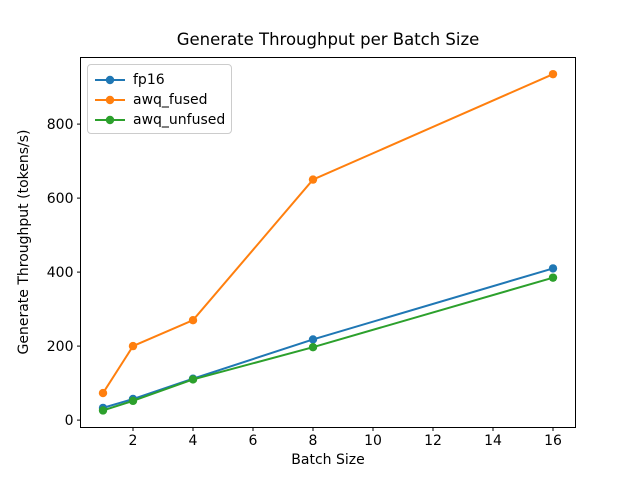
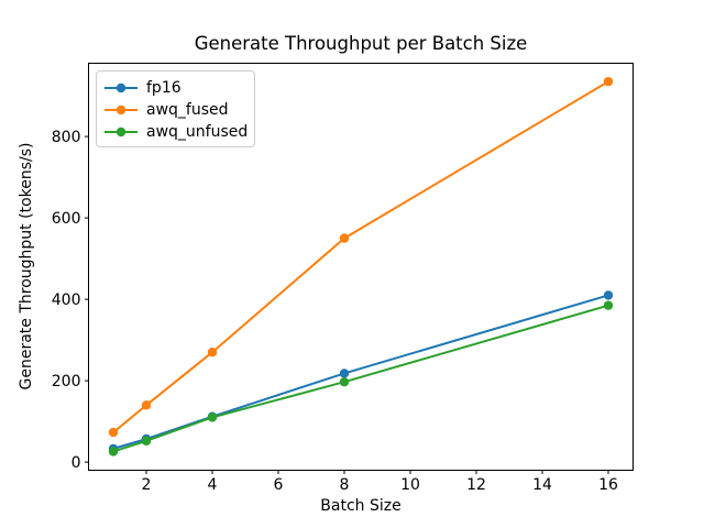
awq_fused/2: 200 -> 140
awq_fused/8: 650 -> 550
